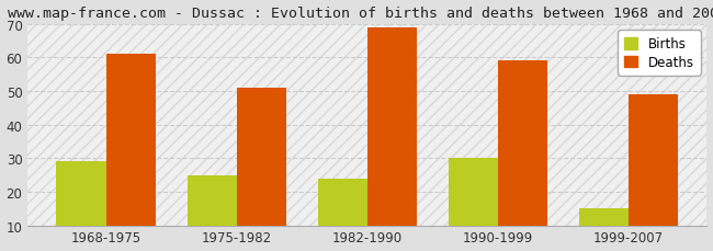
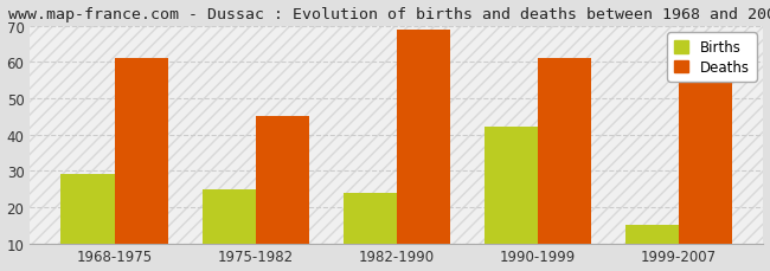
Deaths/1975-1982: 51 -> 45
Births/1990-1999: 30 -> 42
Deaths/1990-1999: 59 -> 61
Deaths/1999-2007: 49 -> 55
